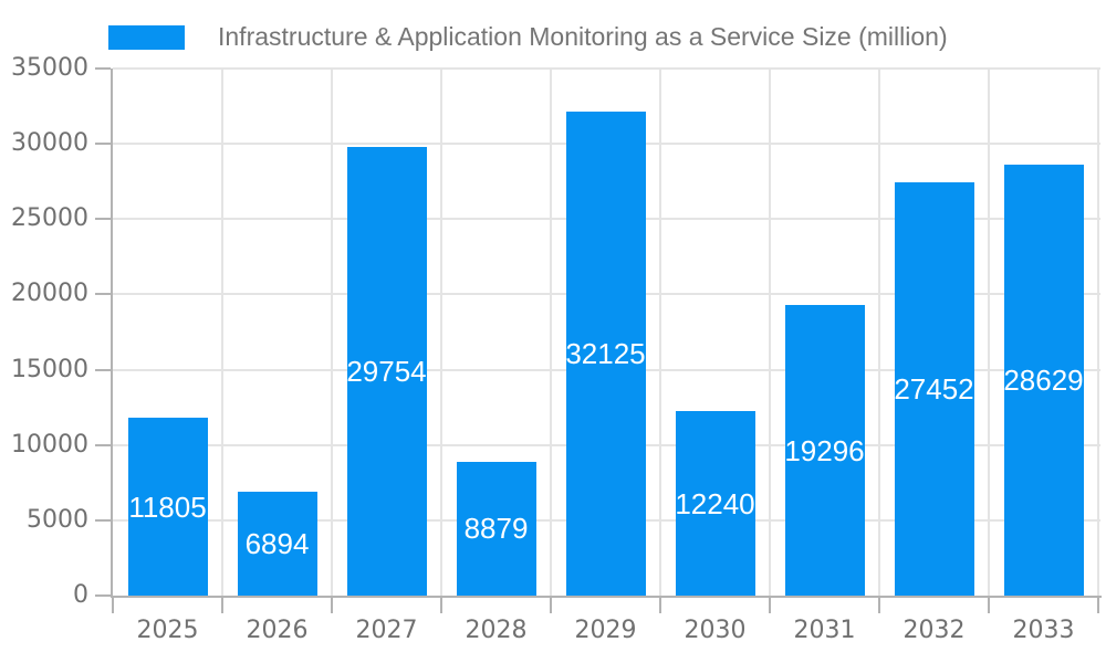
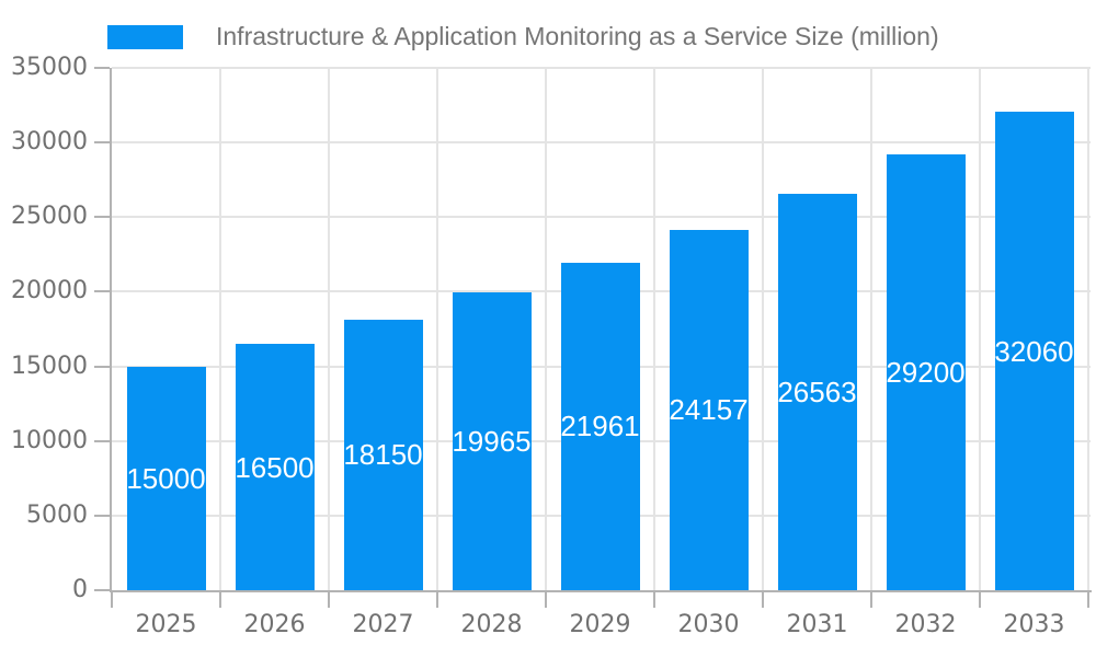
2025: 11805 -> 15000
2026: 6894 -> 16500
2027: 29754 -> 18150
2028: 8879 -> 19965
2029: 32125 -> 21961
2030: 12240 -> 24157
2031: 19296 -> 26563
2032: 27452 -> 29200
2033: 28629 -> 32060
